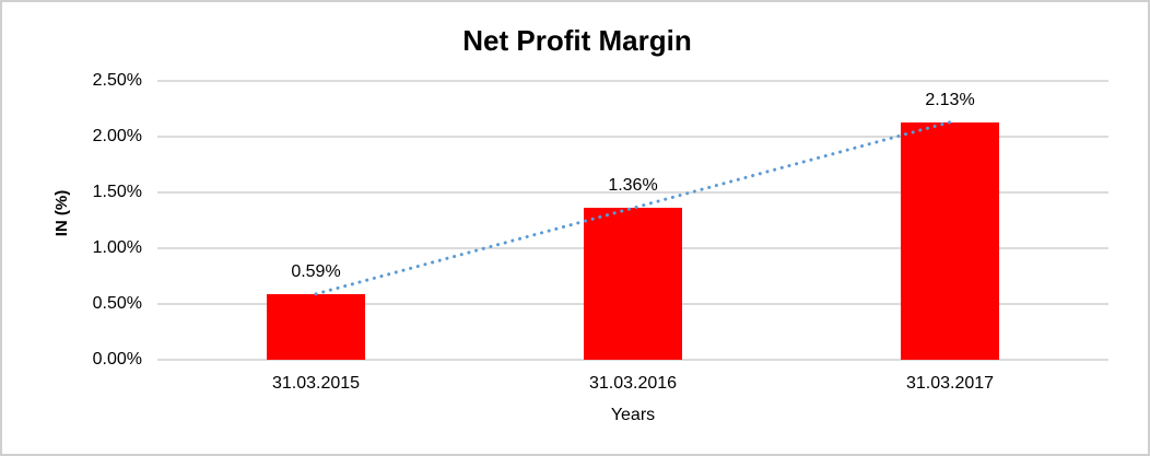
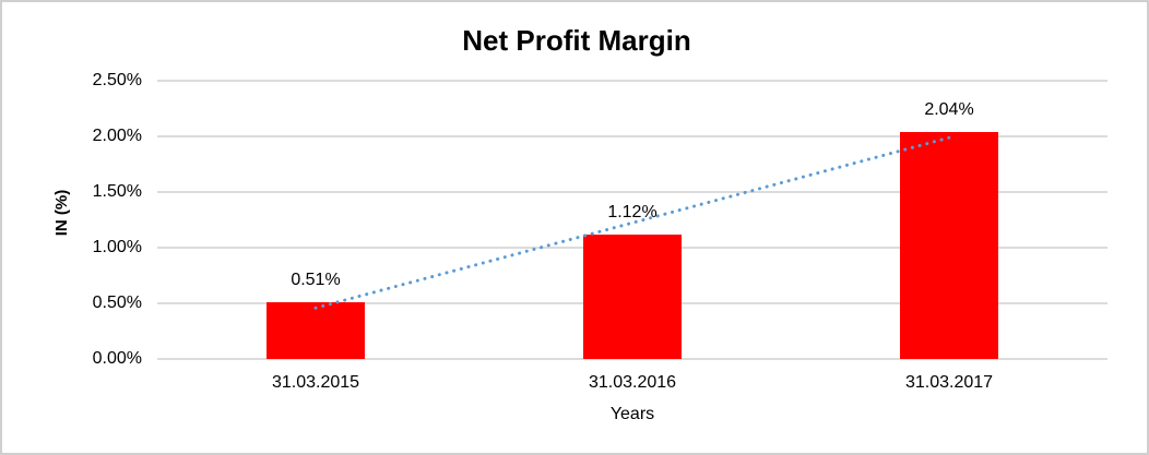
31.03.2015: 0.59% -> 0.51%
31.03.2016: 1.36% -> 1.12%
31.03.2017: 2.13% -> 2.04%
